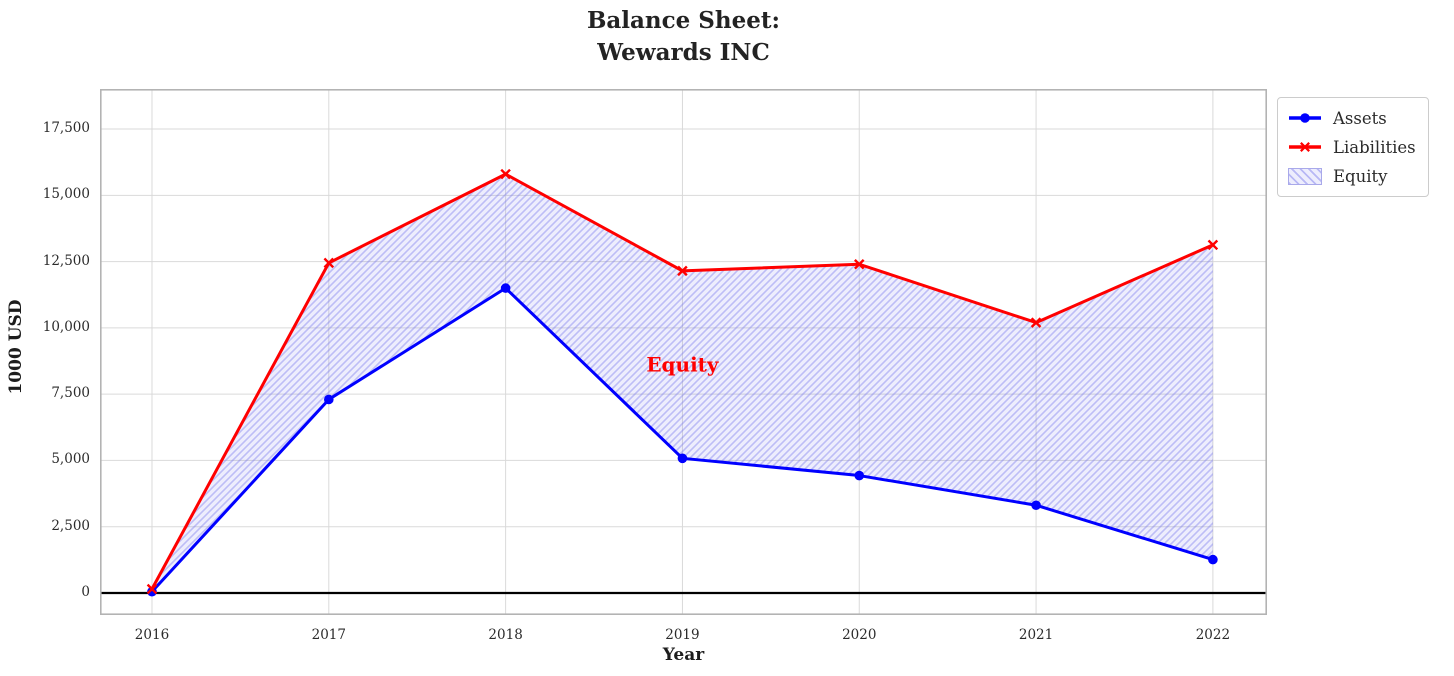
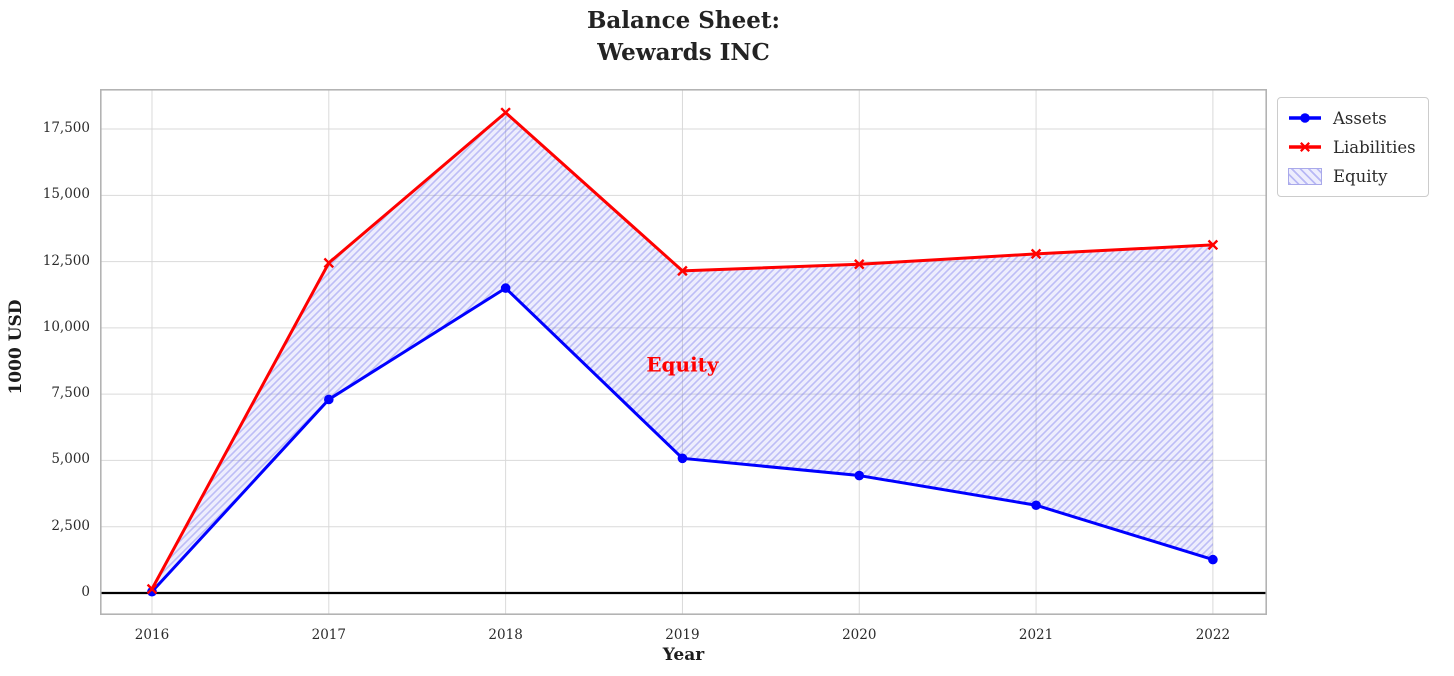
Liabilities/2018: 15800 -> 18100
Liabilities/2021: 10200 -> 12800
